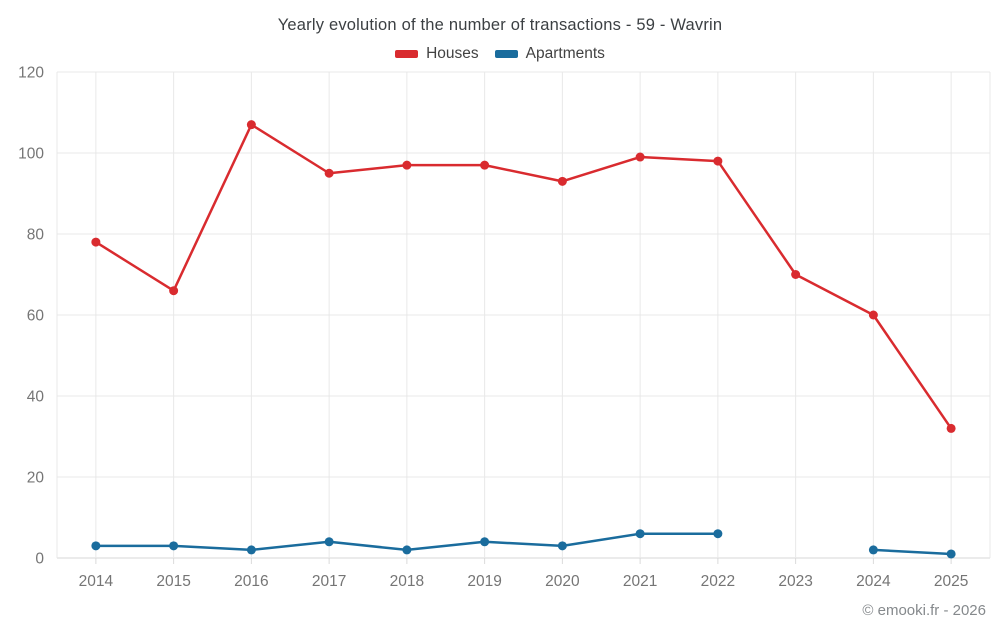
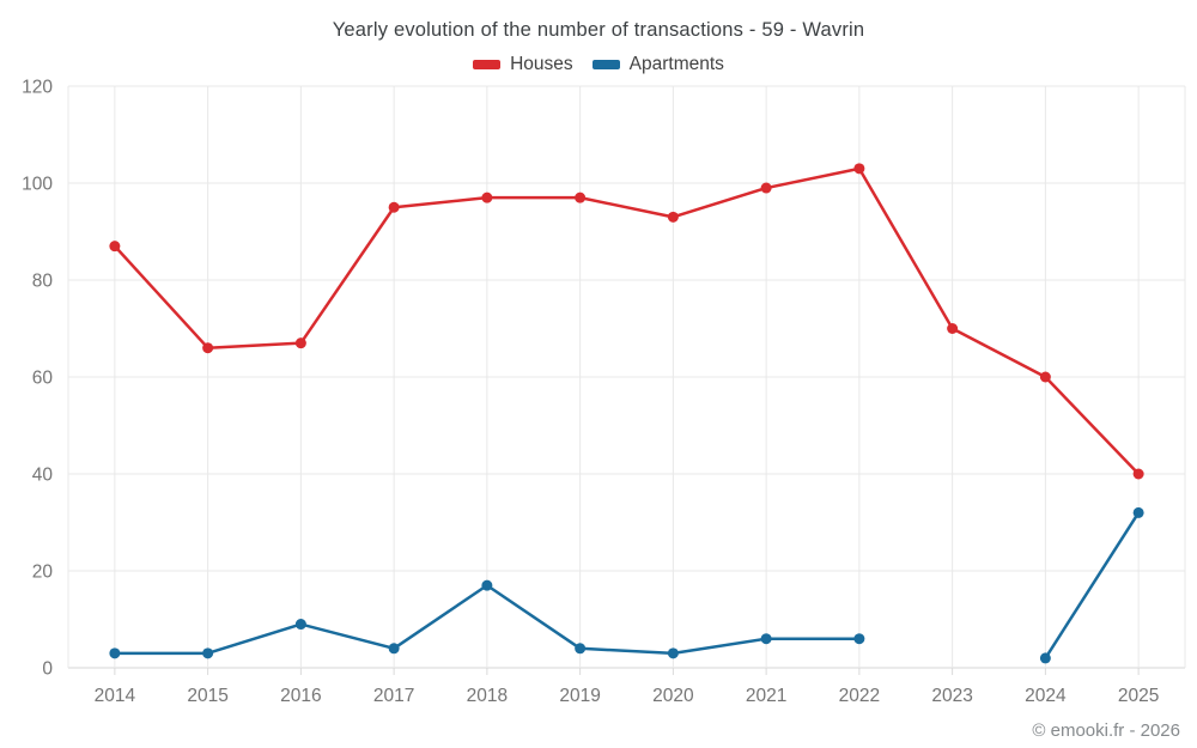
Houses/2014: 78 -> 87
Houses/2016: 107 -> 67
Apartments/2016: 2 -> 9
Apartments/2018: 2 -> 17
Houses/2022: 98 -> 103
Houses/2025: 32 -> 40
Apartments/2025: 1 -> 32
